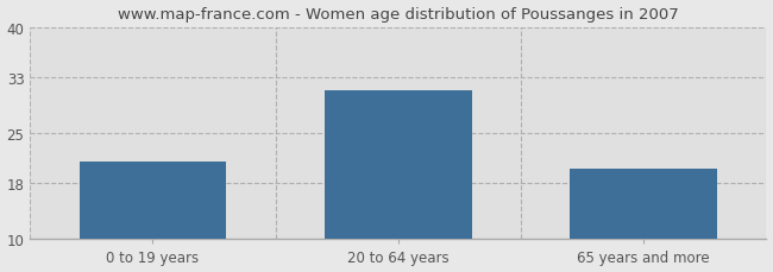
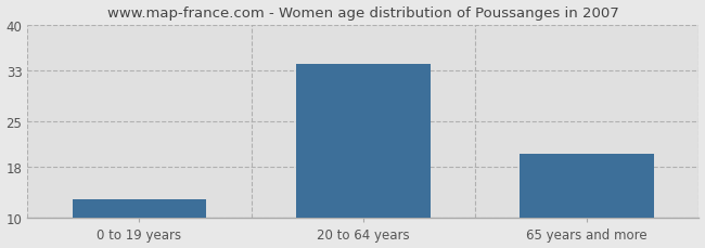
0 to 19 years: 21 -> 13
20 to 64 years: 31 -> 34
